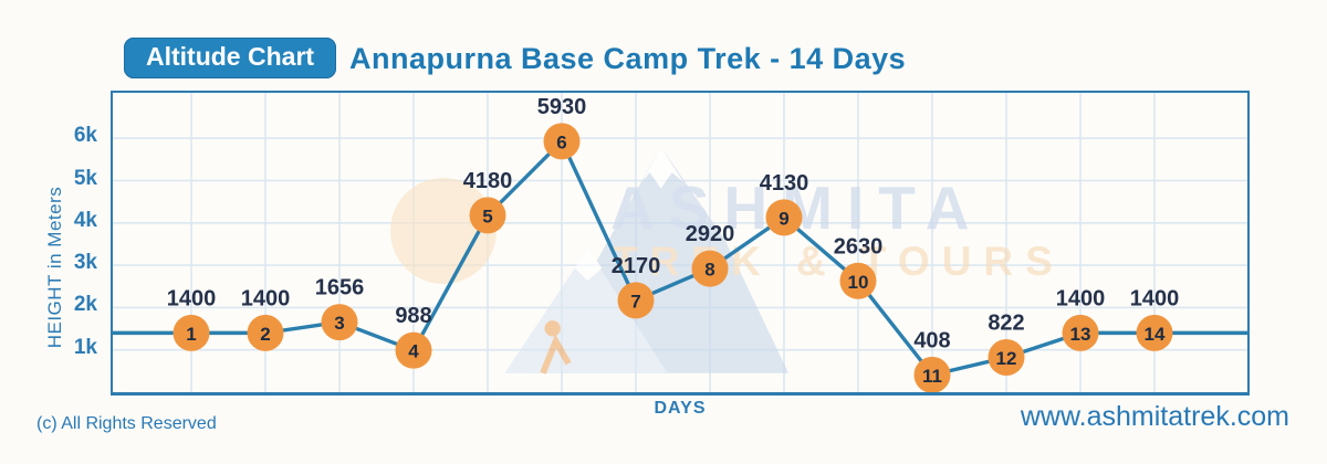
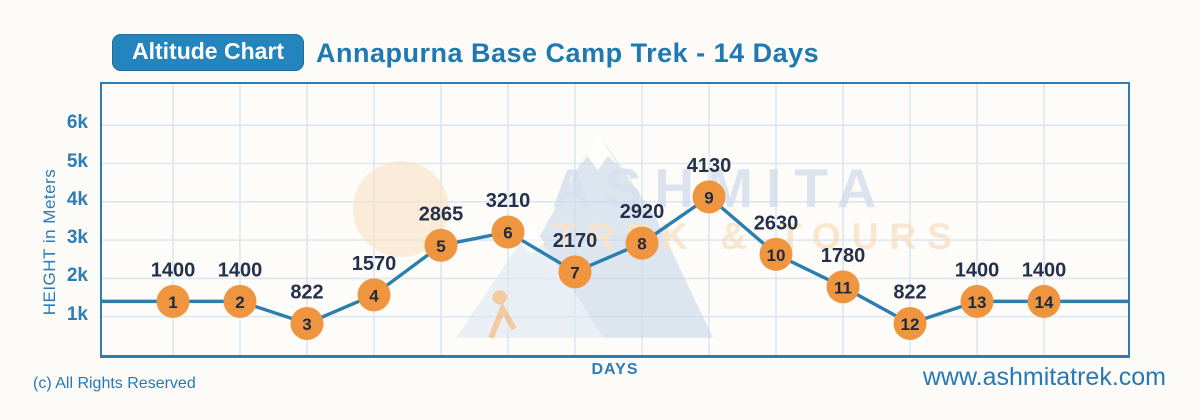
3: 1656 -> 822
4: 988 -> 1570
5: 4180 -> 2865
6: 5930 -> 3210
11: 408 -> 1780
